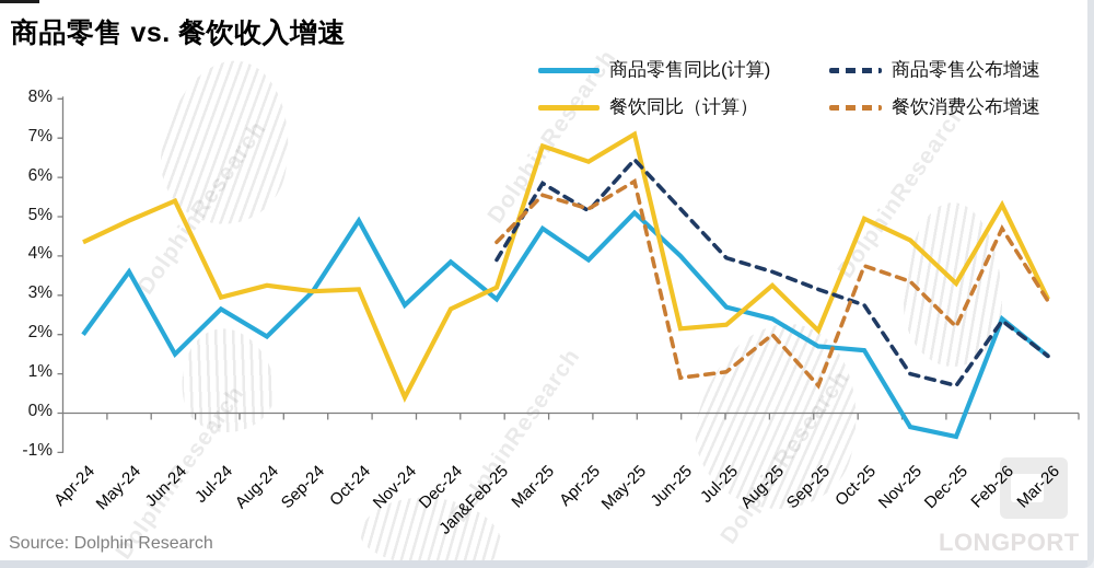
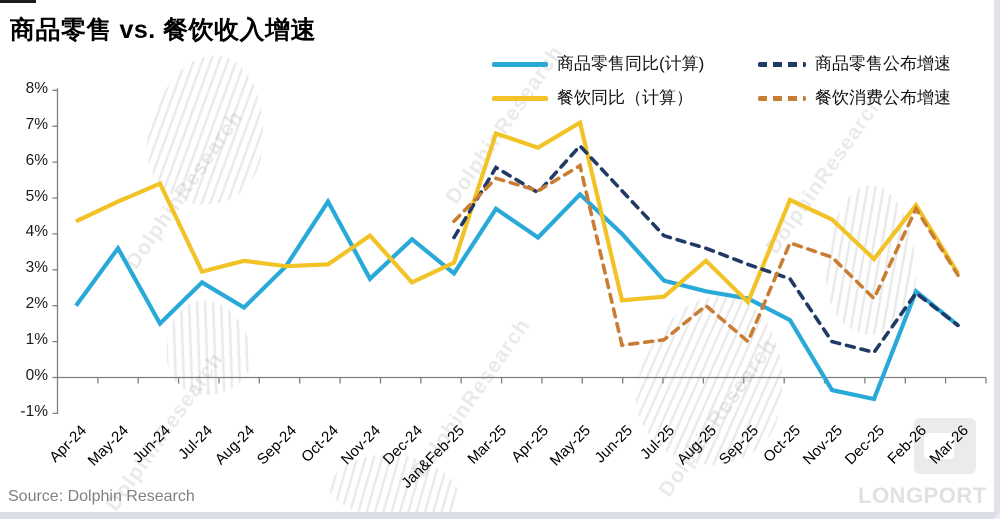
餐饮同比（计算）/Nov-24: 0.4% -> 4.0%
商品零售同比(计算)/Sep-25: 1.7% -> 2.2%
餐饮消费公布增速/Sep-25: 0.7% -> 1.0%
餐饮同比（计算）/Feb-26: 5.3% -> 4.8%
